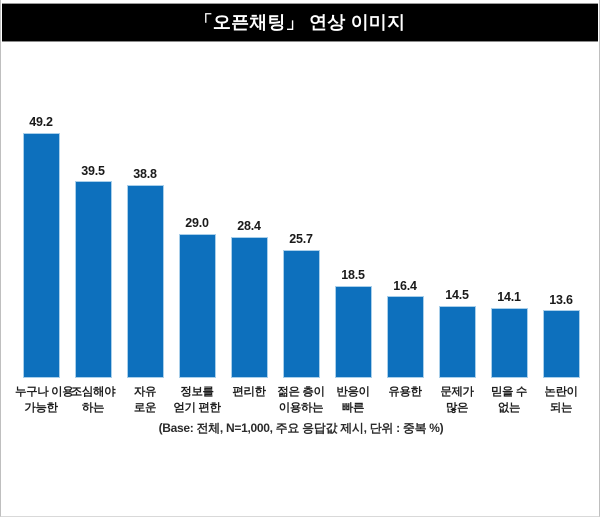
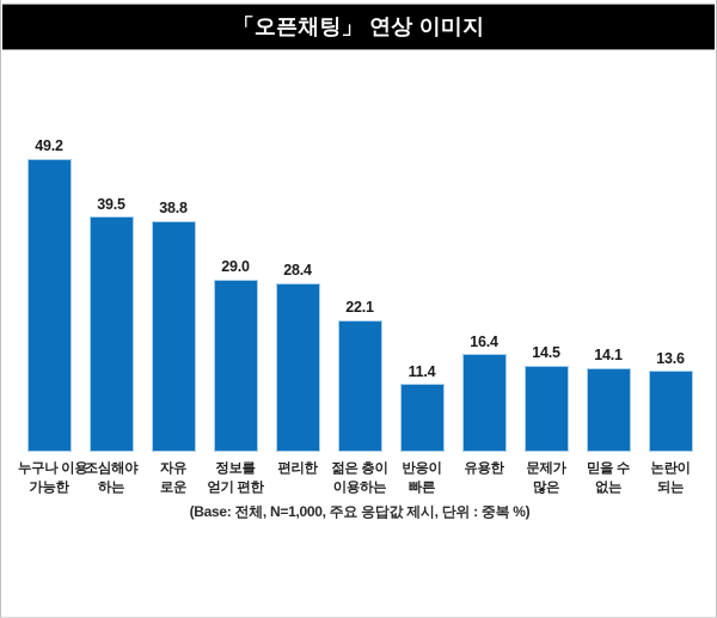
젊은 층이 이용하는: 25.7 -> 22.1
반응이 빠른: 18.5 -> 11.4
